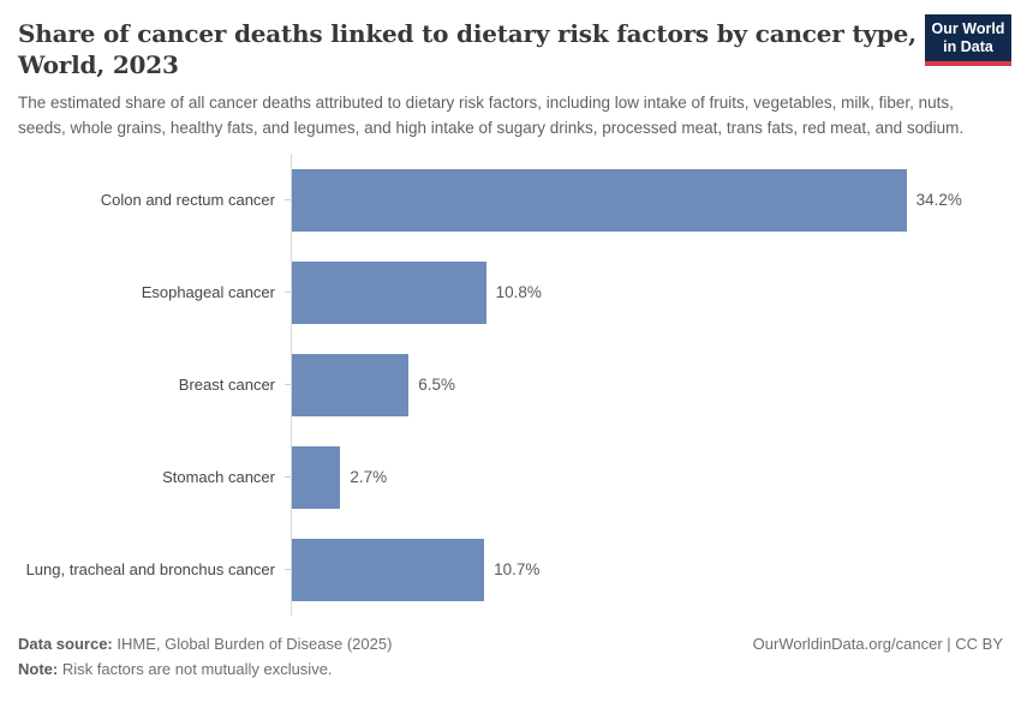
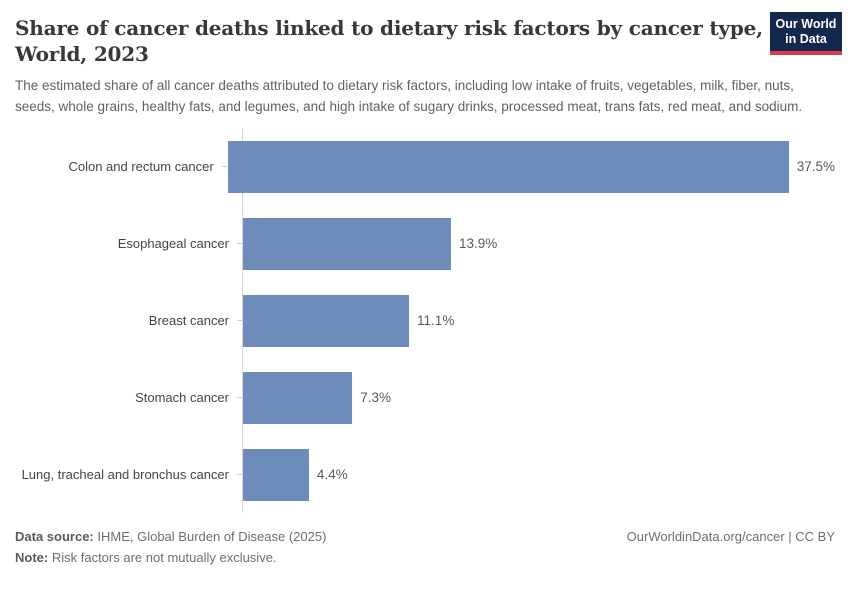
Colon and rectum cancer: 34.2% -> 37.5%
Esophageal cancer: 10.8% -> 13.9%
Breast cancer: 6.5% -> 11.1%
Stomach cancer: 2.7% -> 7.3%
Lung, tracheal and bronchus cancer: 10.7% -> 4.4%
